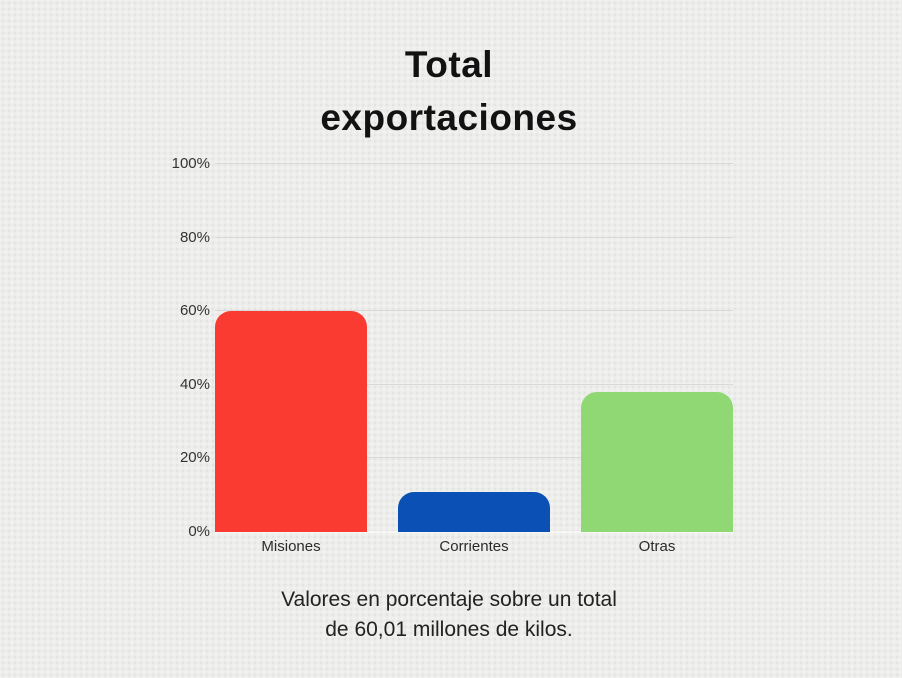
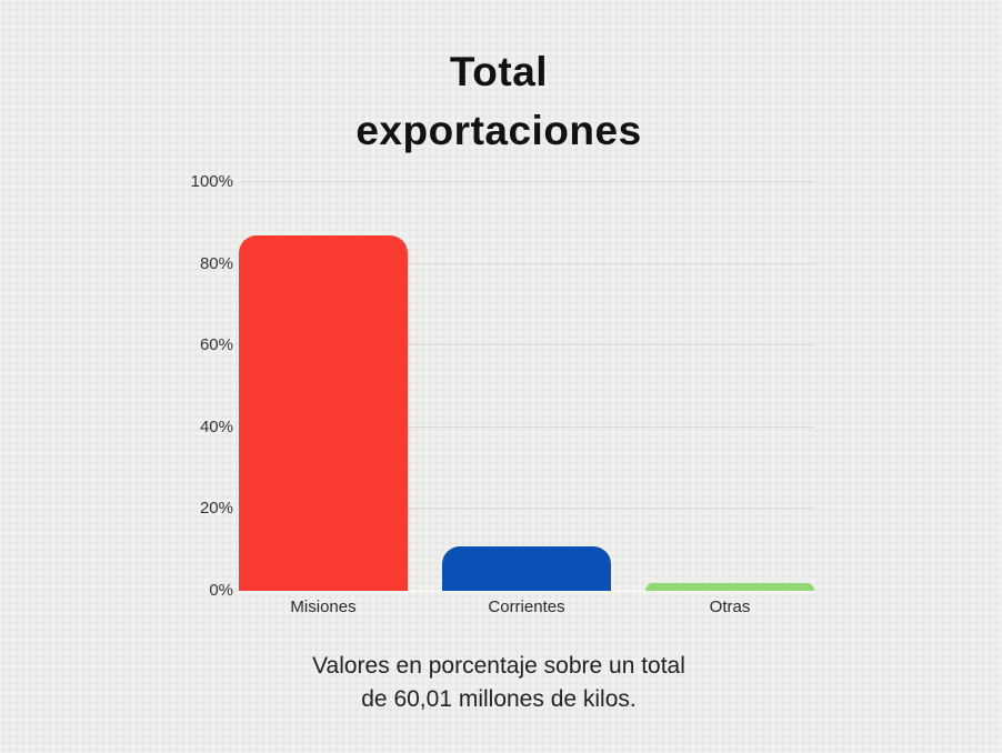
Misiones: 60% -> 87%
Otras: 38% -> 2%
